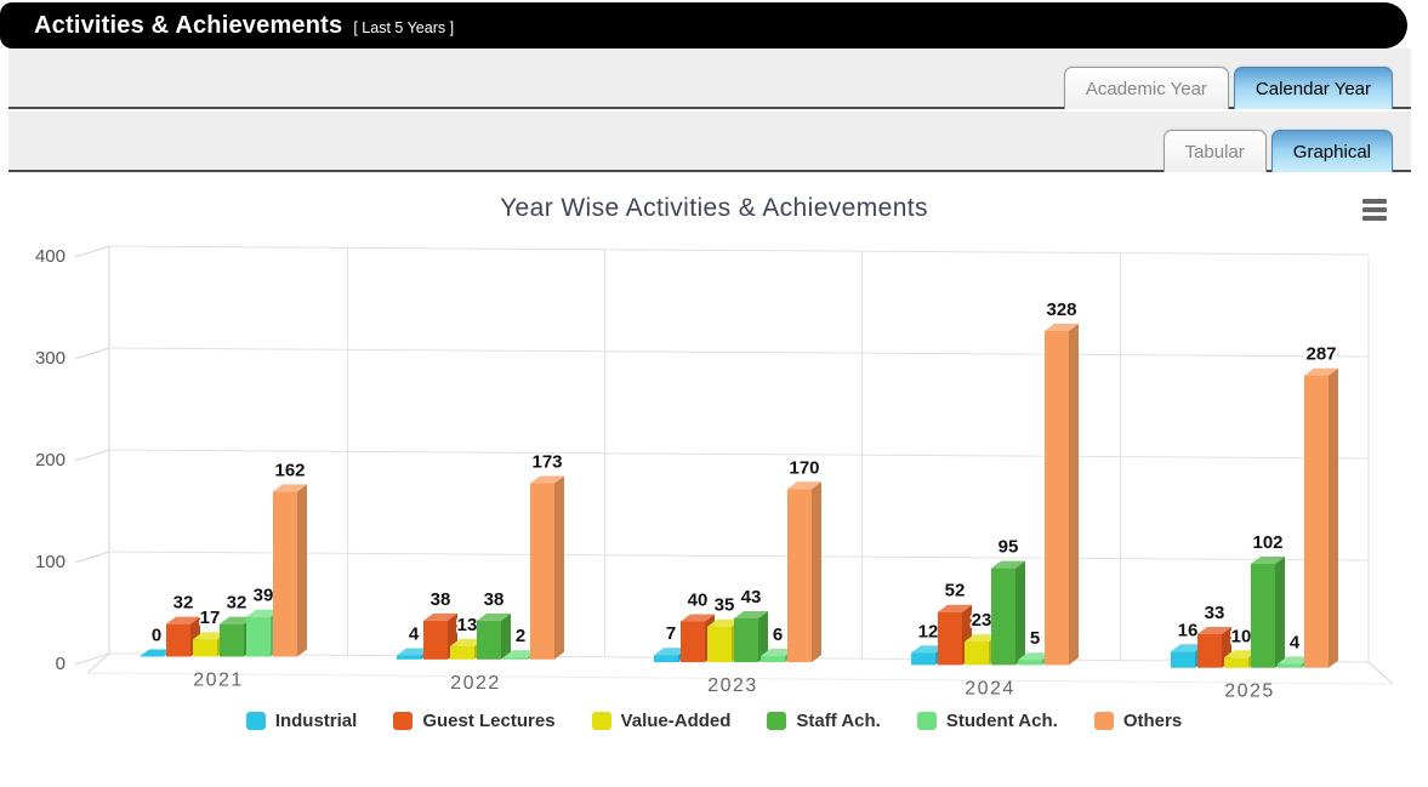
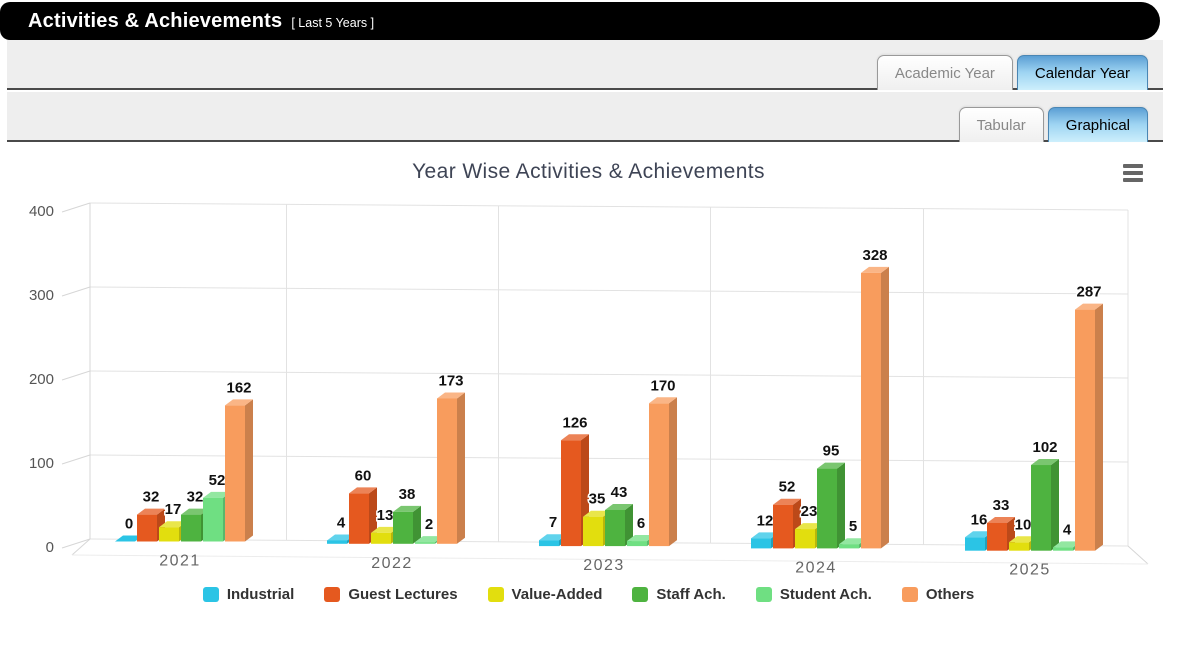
Student Ach./2021: 39 -> 52
Guest Lectures/2022: 38 -> 60
Guest Lectures/2023: 40 -> 126
